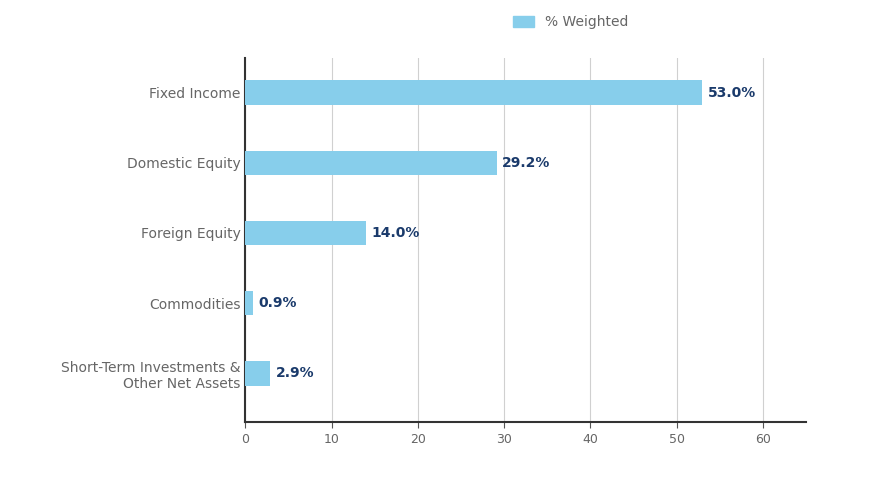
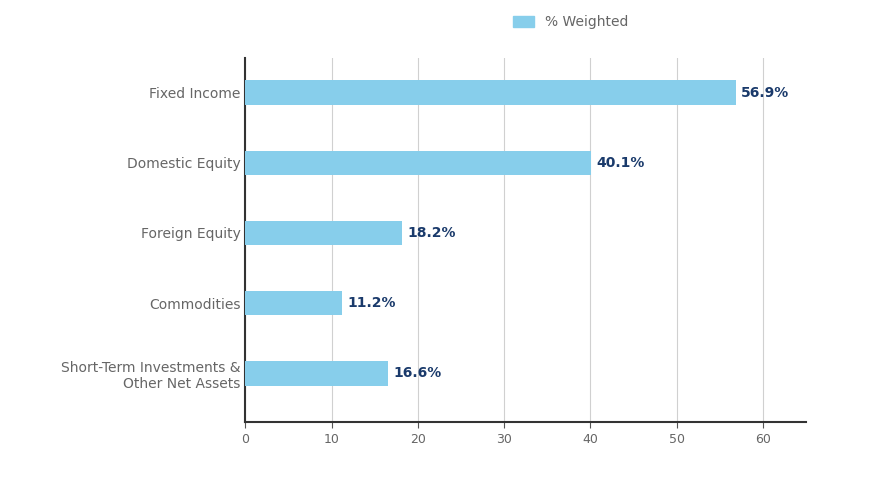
Fixed Income: 53.0% -> 56.9%
Domestic Equity: 29.2% -> 40.1%
Foreign Equity: 14.0% -> 18.2%
Commodities: 0.9% -> 11.2%
Short-Term Investments & Other Net Assets: 2.9% -> 16.6%
